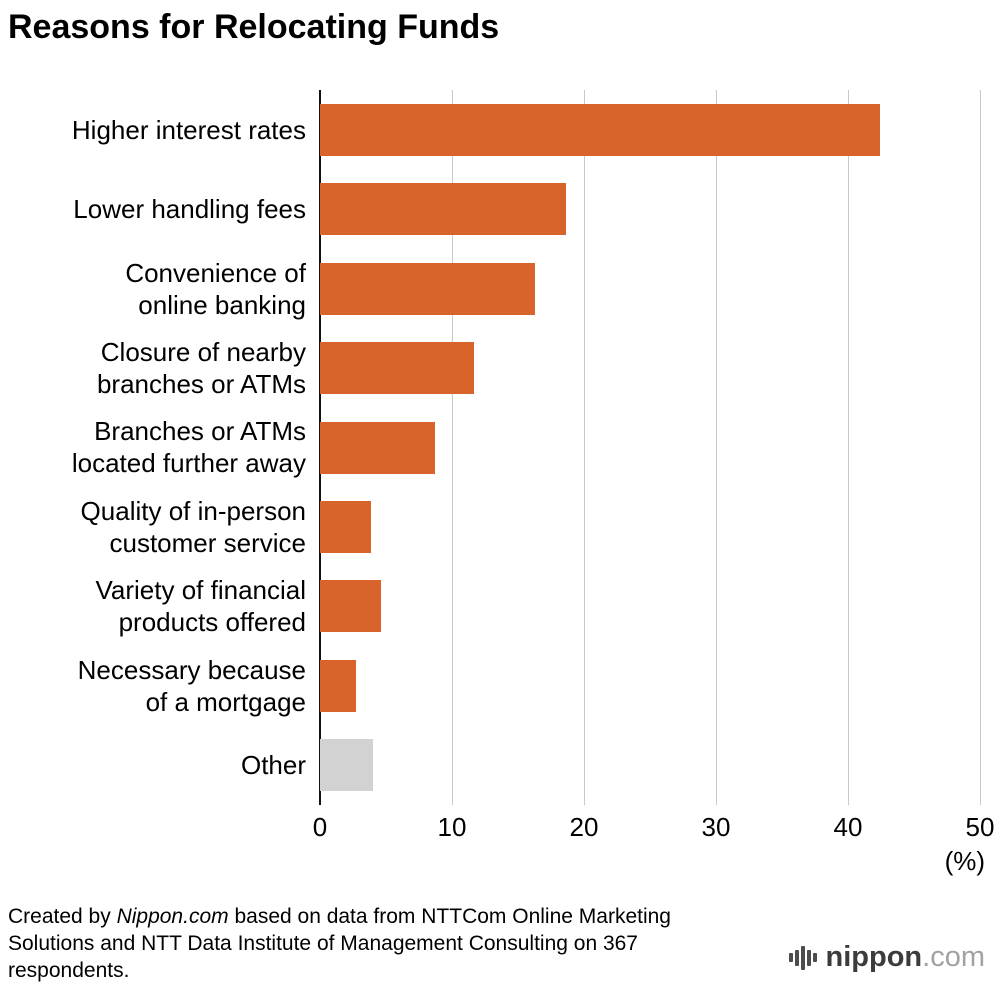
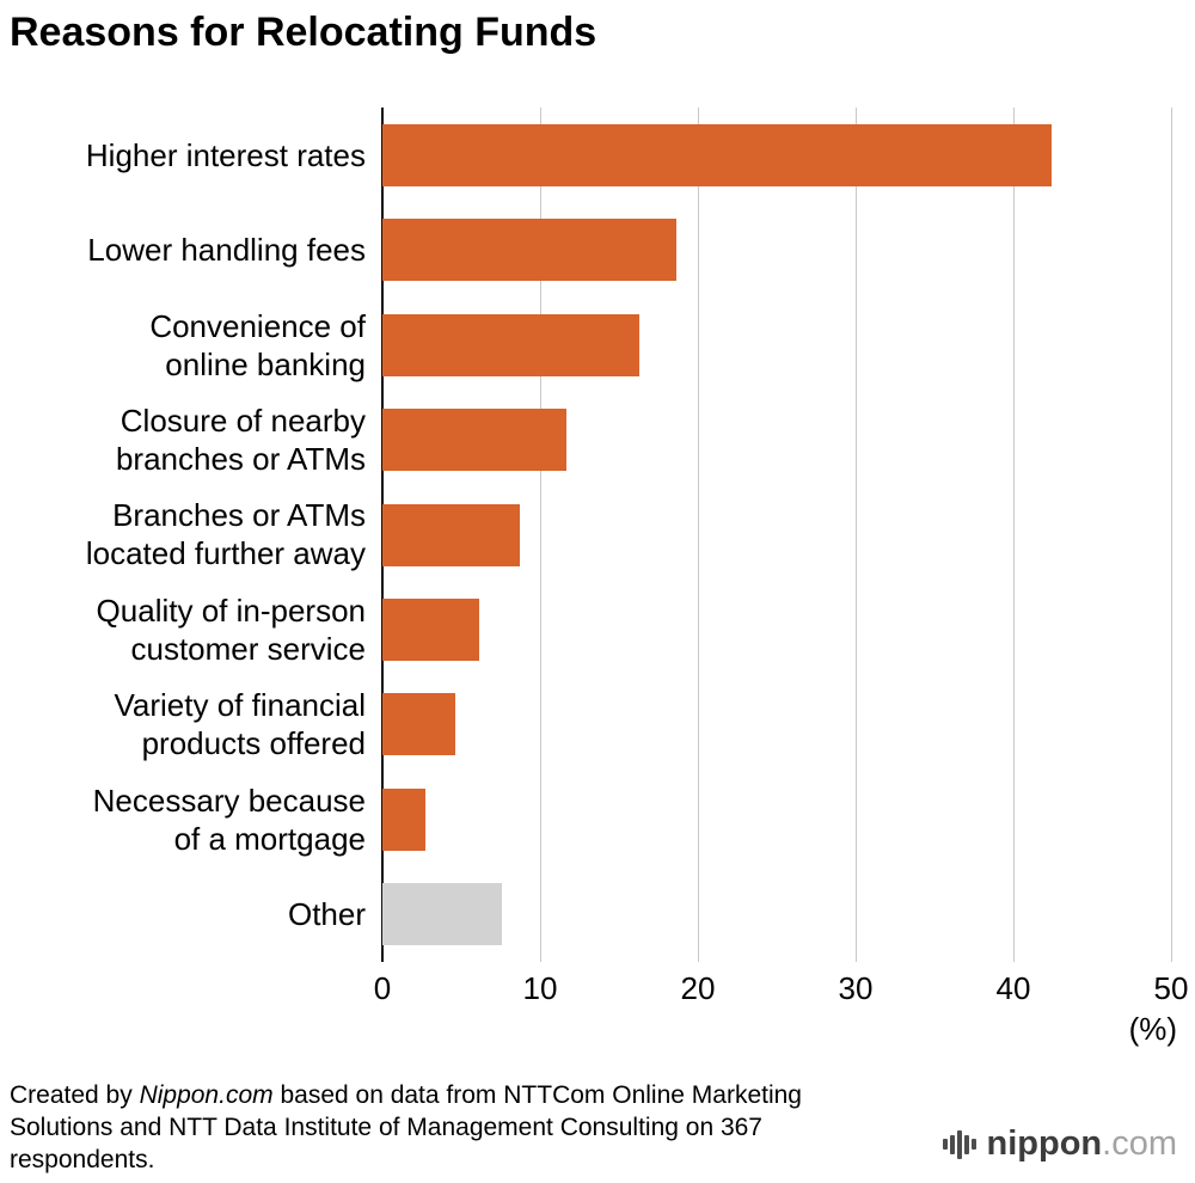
Quality of in-person customer service: 3.9 -> 6.1
Other: 4.0 -> 7.6
